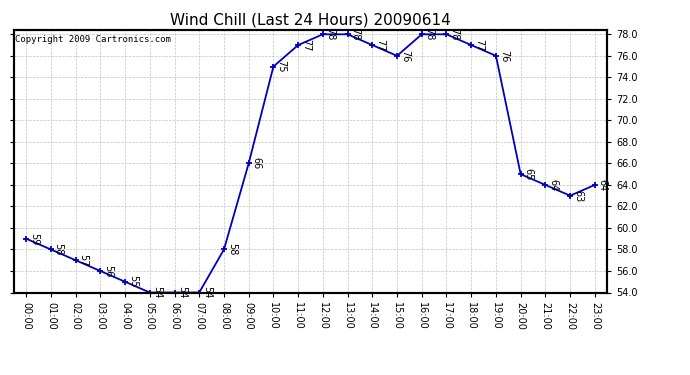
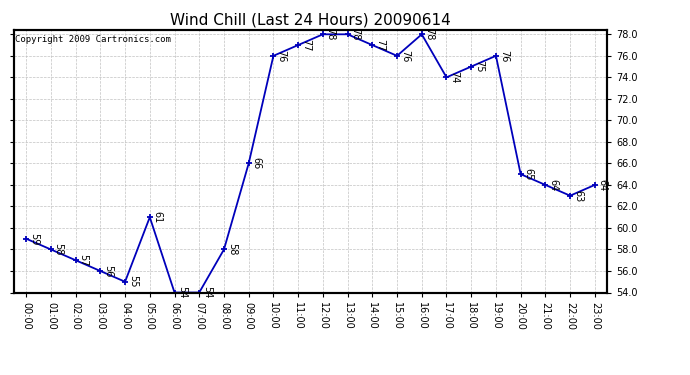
05:00: 54 -> 61
10:00: 75 -> 76
17:00: 78 -> 74
18:00: 77 -> 75
